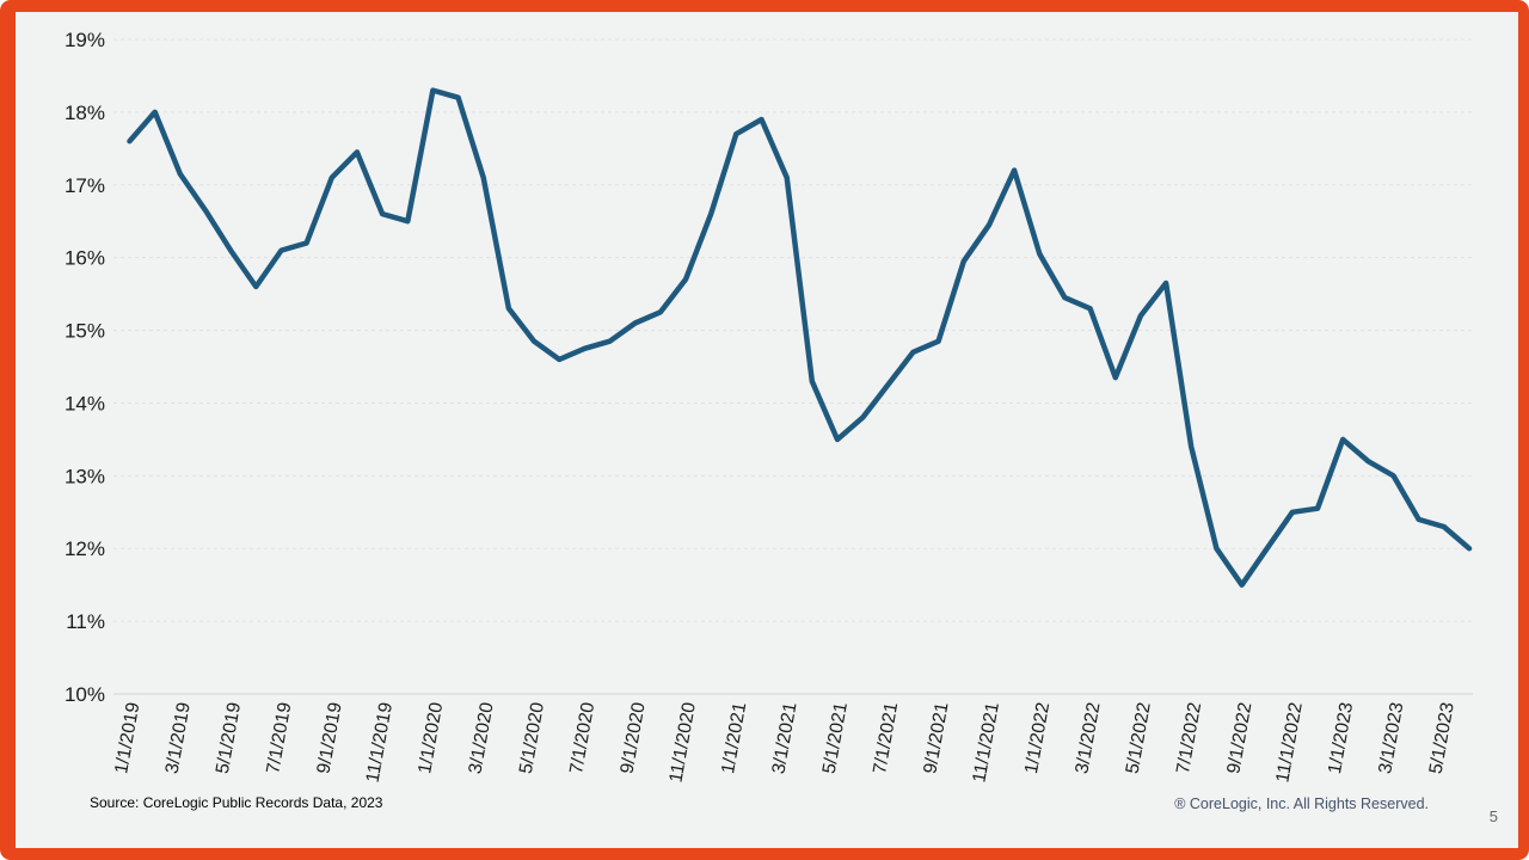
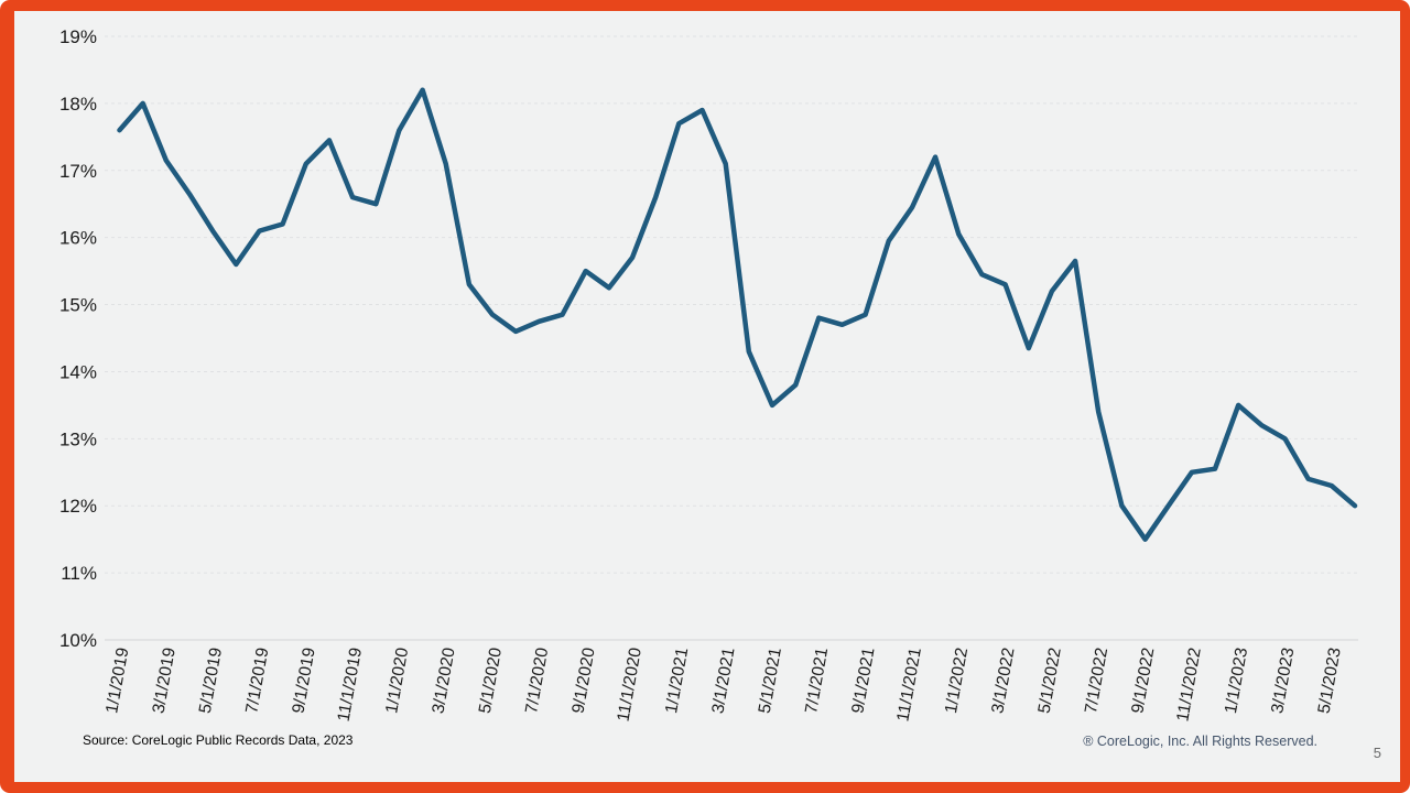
1/1/2020: 18.3% -> 17.6%
9/1/2020: 15.1% -> 15.5%
7/1/2021: 14.2% -> 14.8%
